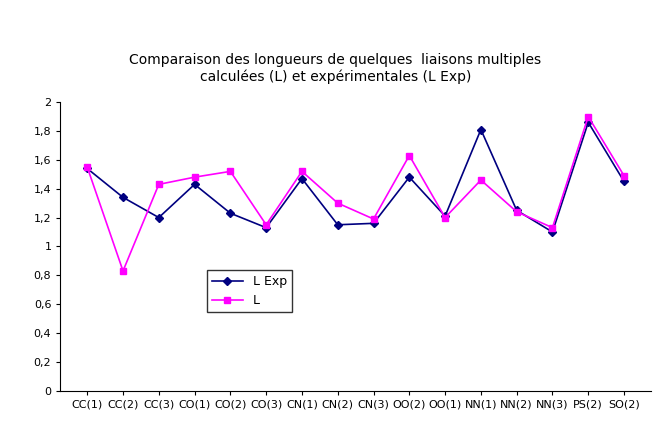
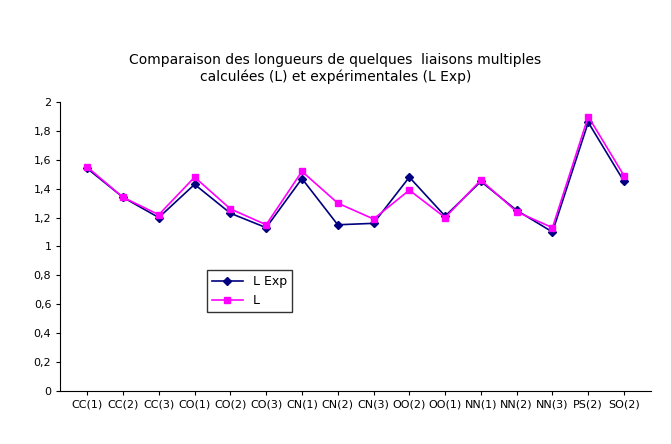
L/CC(2): 0,83 -> 1,34
L/CC(3): 1,43 -> 1,22
L/CO(2): 1,52 -> 1,26
L/OO(2): 1,63 -> 1,39
L Exp/NN(1): 1,81 -> 1,45
